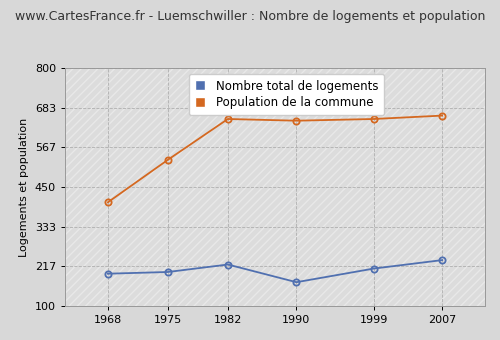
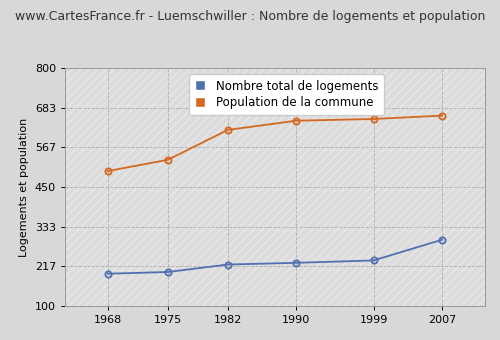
Population de la commune/1968: 405 -> 497
Population de la commune/1982: 650 -> 618
Nombre total de logements/1990: 170 -> 227
Nombre total de logements/1999: 210 -> 234
Nombre total de logements/2007: 235 -> 295
